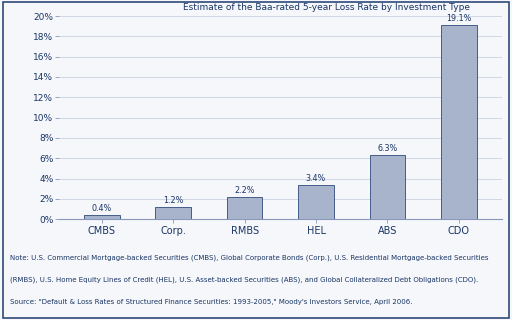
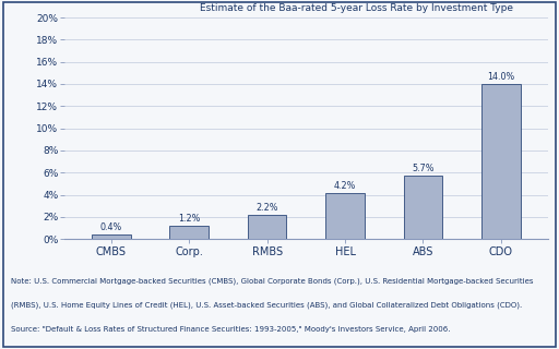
HEL: 3.4% -> 4.2%
ABS: 6.3% -> 5.7%
CDO: 19.1% -> 14.0%
